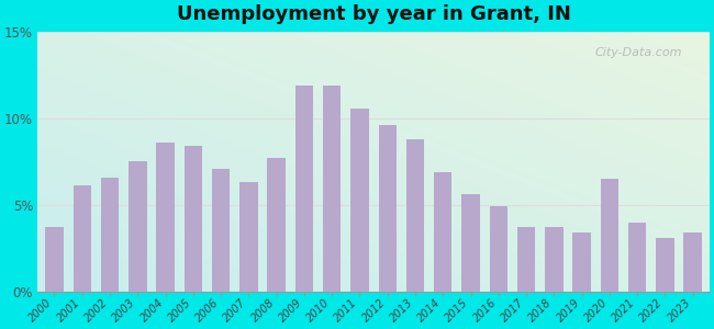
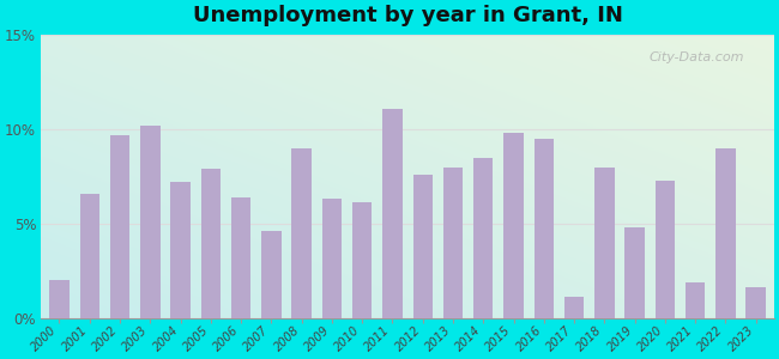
2000: 3.7% -> 2.0%
2001: 6.1% -> 6.6%
2002: 6.6% -> 9.7%
2003: 7.5% -> 10.2%
2004: 8.6% -> 7.2%
2005: 8.4% -> 7.9%
2006: 7.1% -> 6.4%
2007: 6.3% -> 4.6%
2008: 7.7% -> 9.0%
2009: 11.9% -> 6.3%
2010: 11.9% -> 6.1%
2011: 10.6% -> 11.1%
2012: 9.6% -> 7.6%
2013: 8.8% -> 8.0%
2014: 6.9% -> 8.5%
2015: 5.6% -> 9.8%
2016: 4.9% -> 9.5%
2017: 3.7% -> 1.1%
2018: 3.7% -> 8.0%
2019: 3.4% -> 4.8%
2020: 6.5% -> 7.3%
2021: 4.0% -> 1.9%
2022: 3.1% -> 9.0%
2023: 3.4% -> 1.6%
